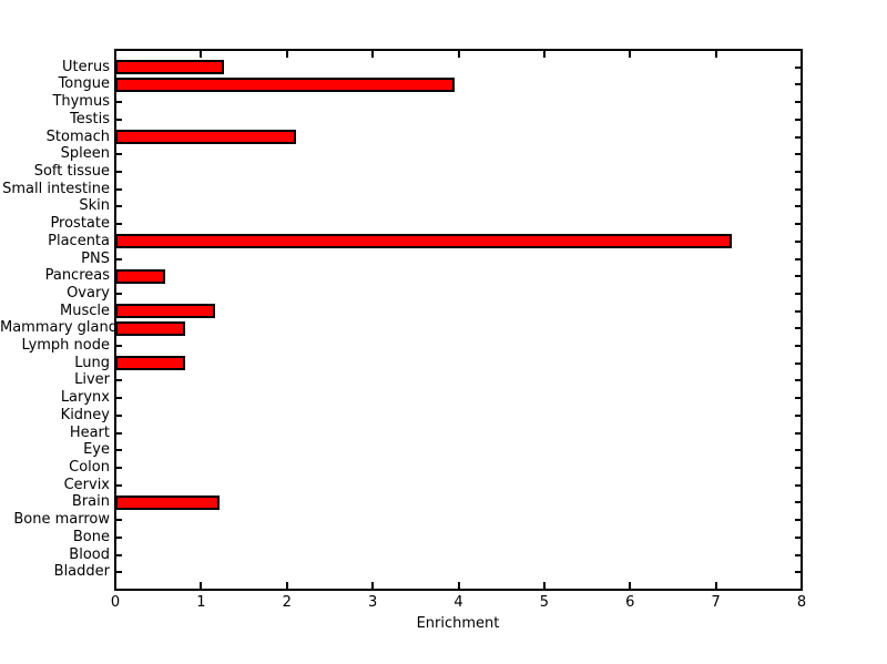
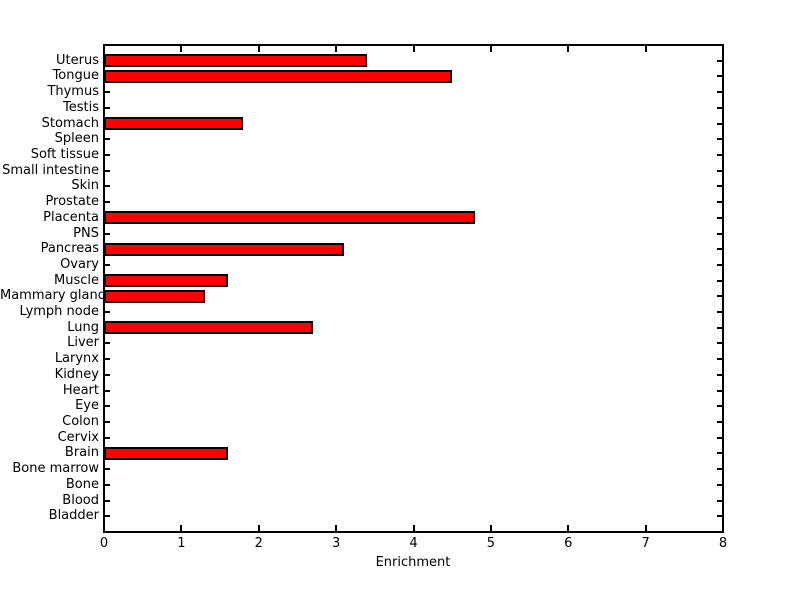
Uterus: 1.3 -> 3.4
Tongue: 4.0 -> 4.5
Stomach: 2.1 -> 1.8
Placenta: 7.2 -> 4.8
Pancreas: 0.6 -> 3.1
Muscle: 1.2 -> 1.6
Mammary gland: 0.8 -> 1.3
Lung: 0.8 -> 2.7
Brain: 1.2 -> 1.6
